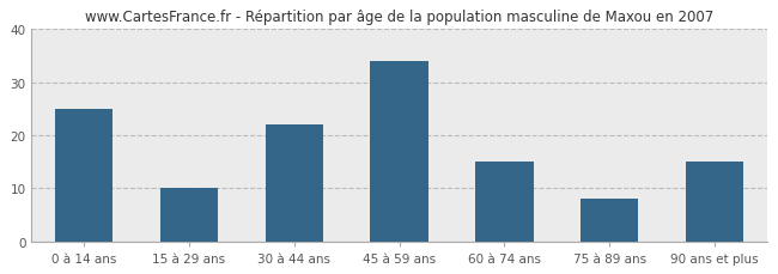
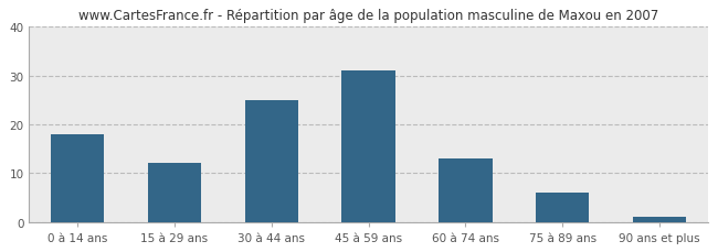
0 à 14 ans: 25 -> 18
15 à 29 ans: 10 -> 12
30 à 44 ans: 22 -> 25
45 à 59 ans: 34 -> 31
60 à 74 ans: 15 -> 13
75 à 89 ans: 8 -> 6
90 ans et plus: 15 -> 1
